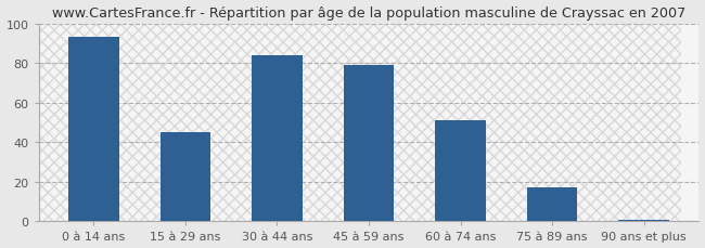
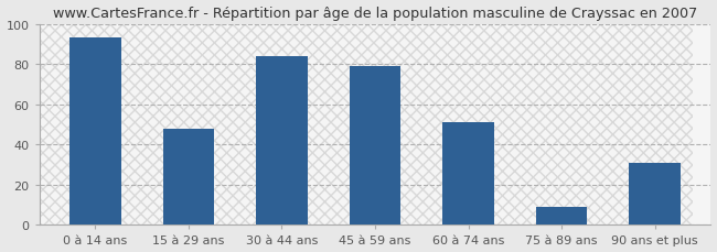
15 à 29 ans: 45 -> 48
75 à 89 ans: 17 -> 9
90 ans et plus: 1 -> 31
